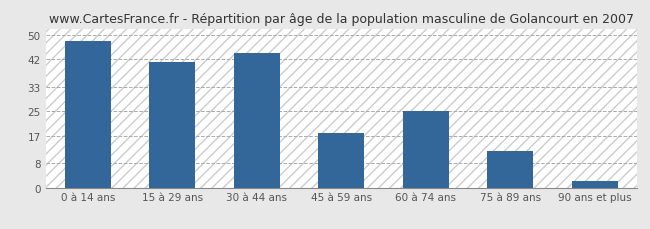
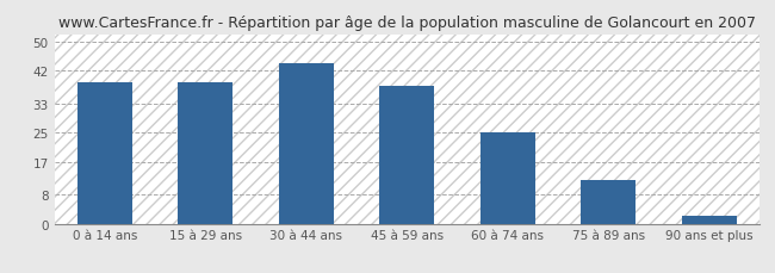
0 à 14 ans: 48 -> 39
15 à 29 ans: 41 -> 39
45 à 59 ans: 18 -> 38
